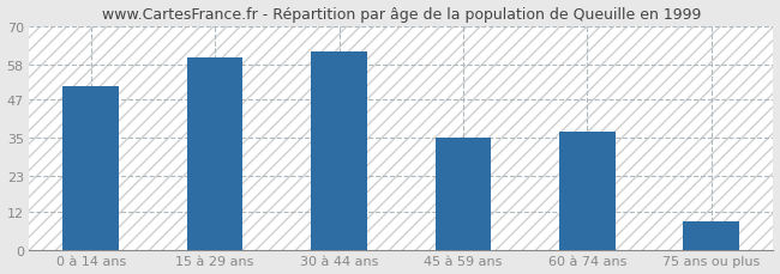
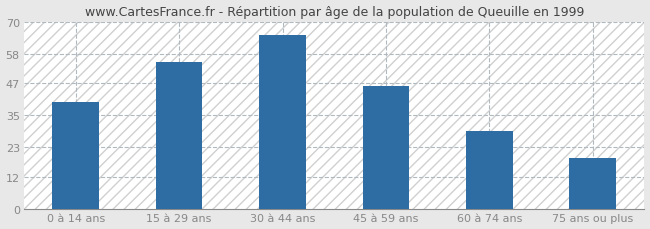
0 à 14 ans: 51 -> 40
15 à 29 ans: 60 -> 55
30 à 44 ans: 62 -> 65
45 à 59 ans: 35 -> 46
60 à 74 ans: 37 -> 29
75 ans ou plus: 9 -> 19
